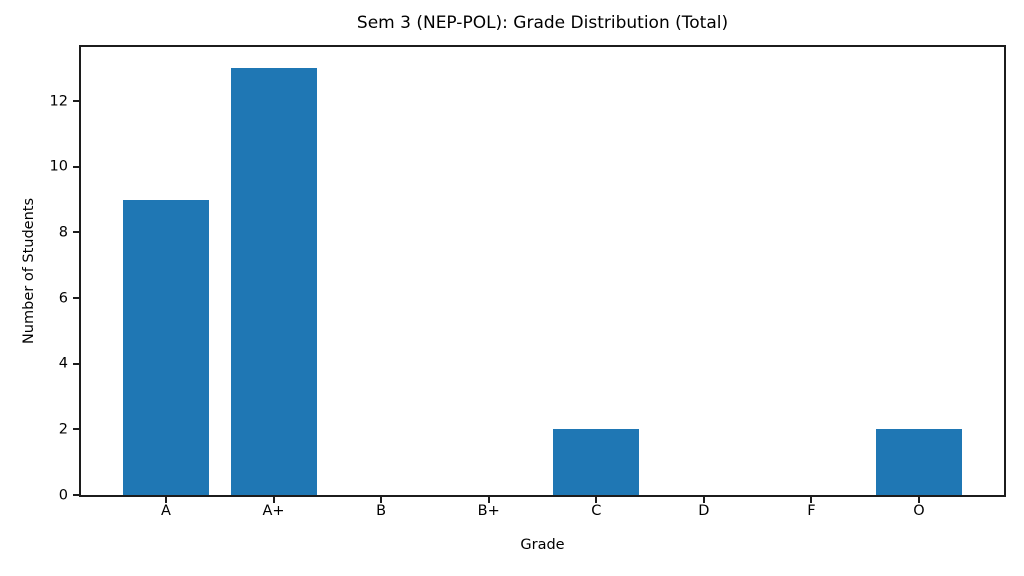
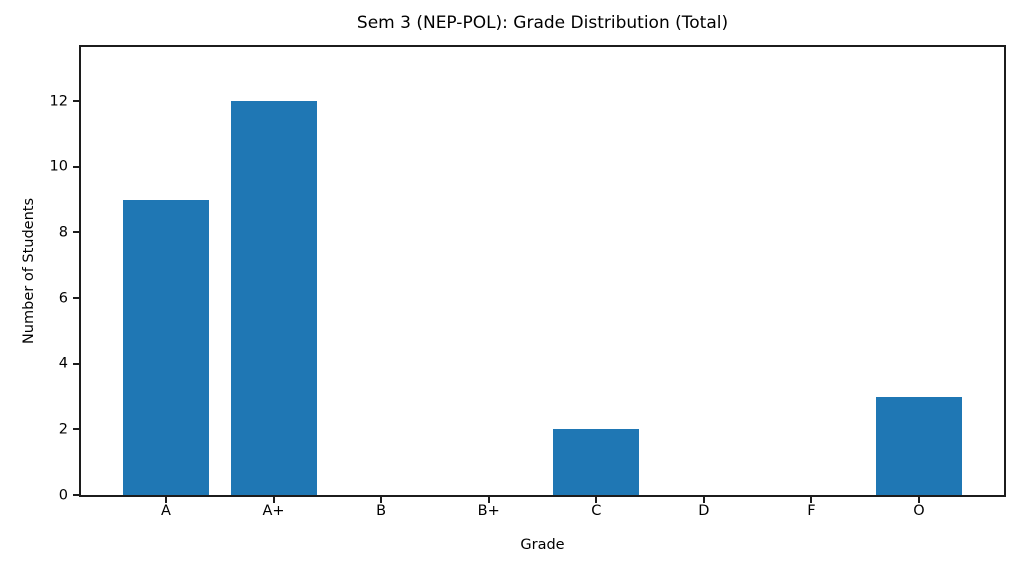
A+: 13 -> 12
O: 2 -> 3
